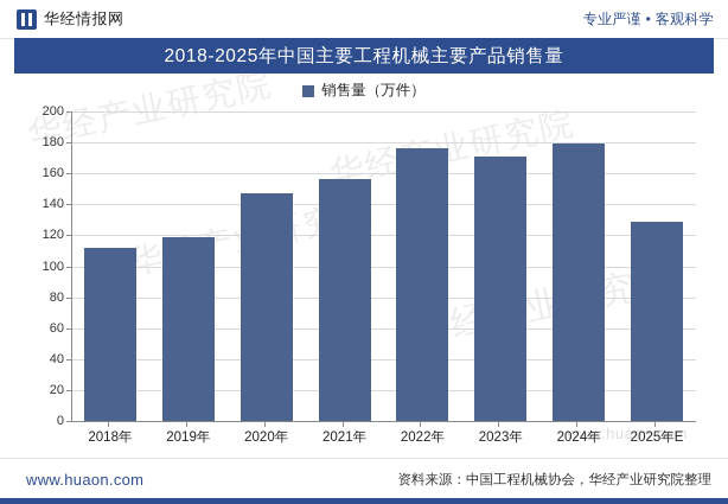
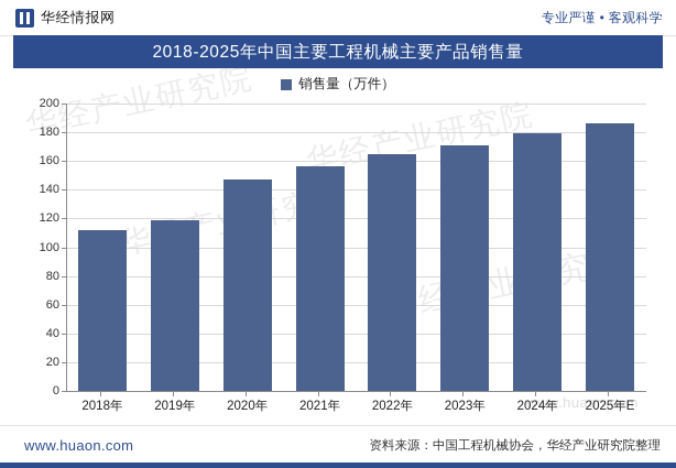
2022年: 176 -> 165
2025年E: 129 -> 186
